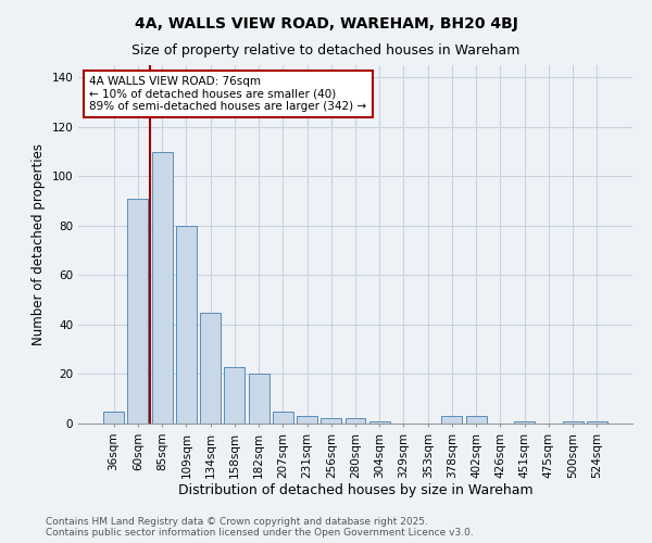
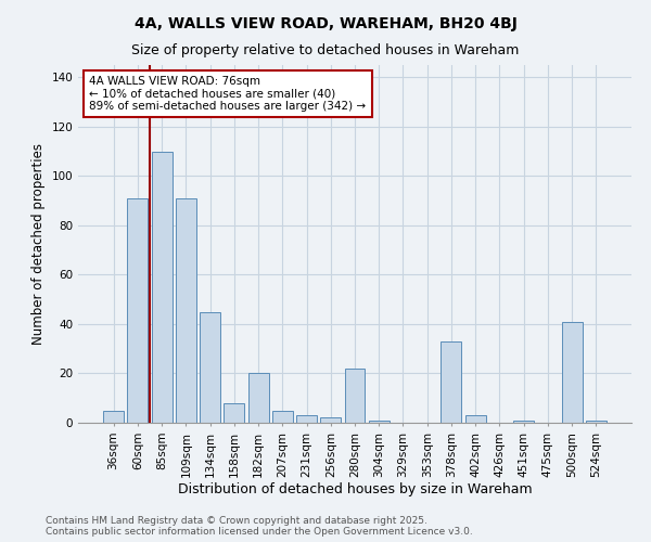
109sqm: 80 -> 91
158sqm: 23 -> 8
280sqm: 2 -> 22
378sqm: 3 -> 33
500sqm: 1 -> 41
